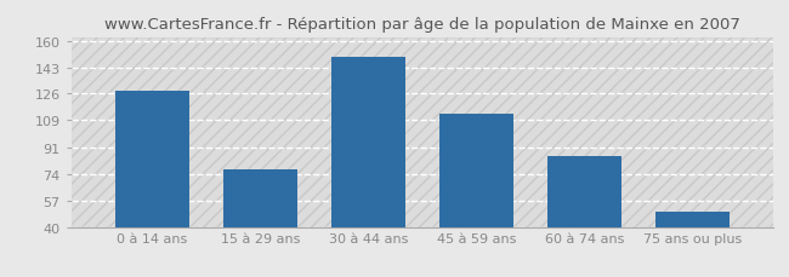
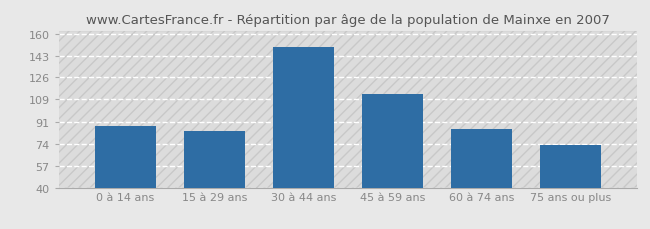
0 à 14 ans: 128 -> 88
15 à 29 ans: 77 -> 84
75 ans ou plus: 50 -> 73
